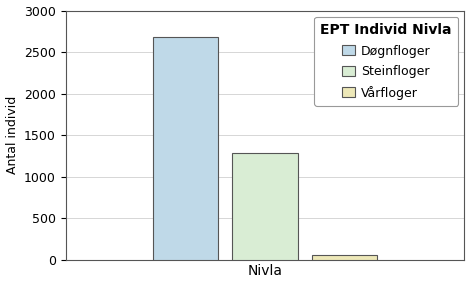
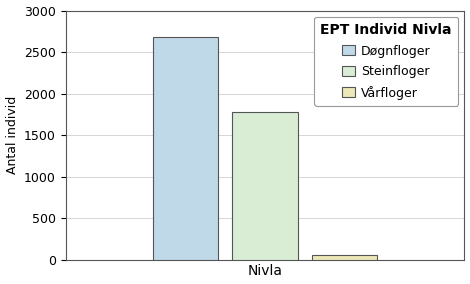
Nivla: 1290 -> 1780
